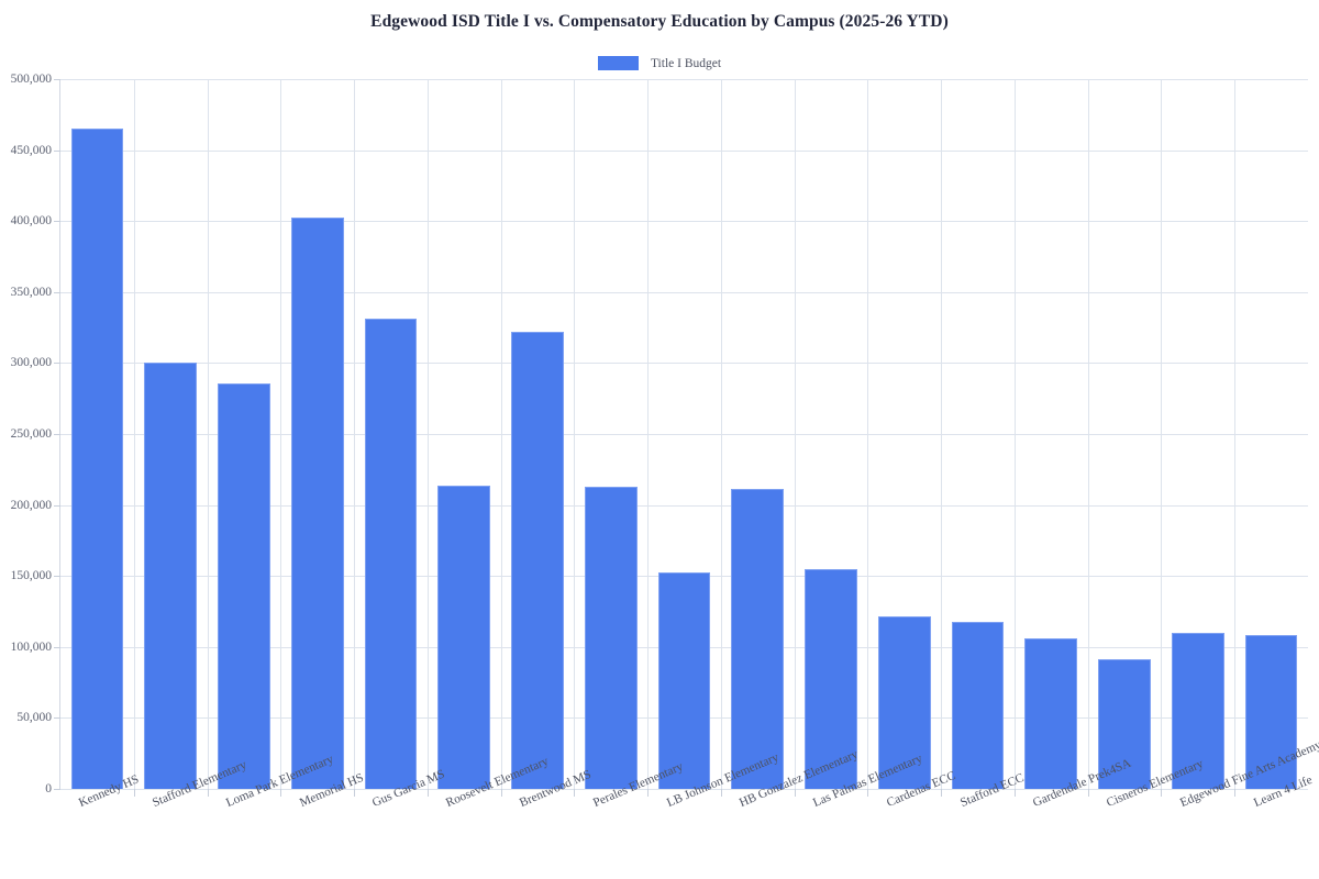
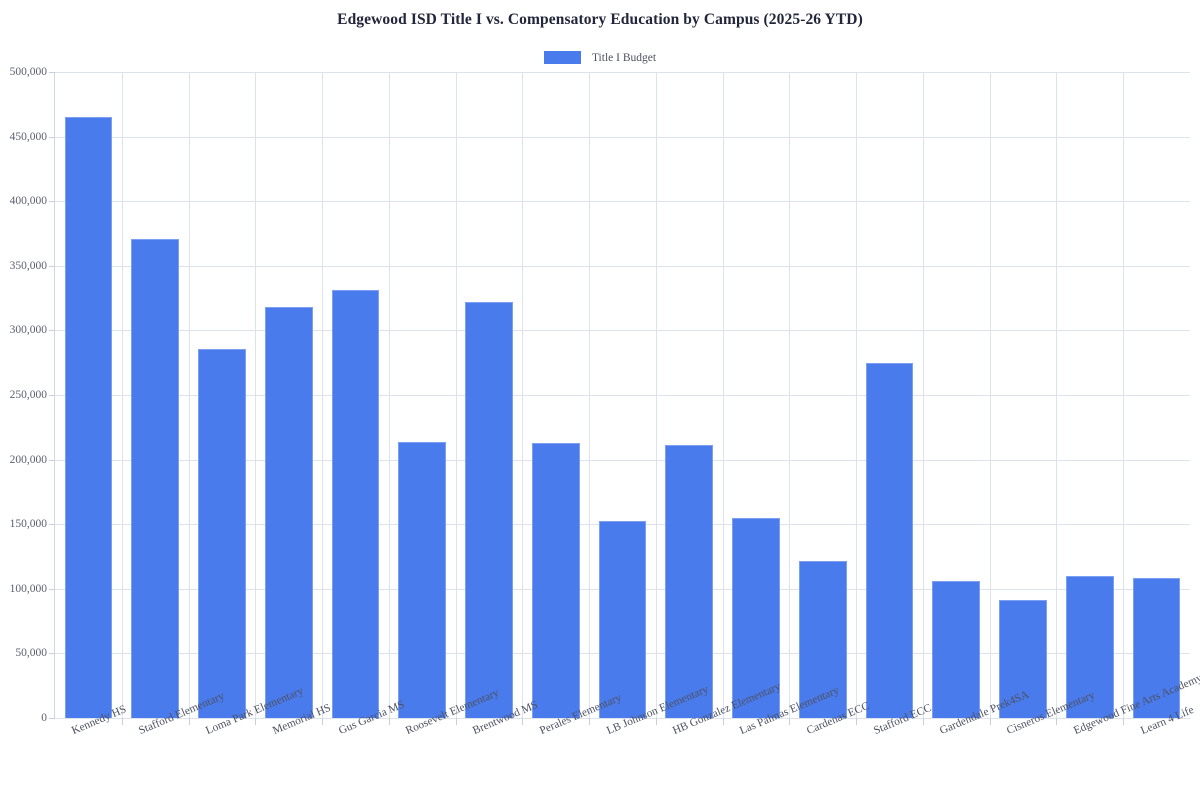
Stafford Elementary: 300000 -> 371000
Memorial HS: 402000 -> 318000
Stafford ECC: 118000 -> 275000
